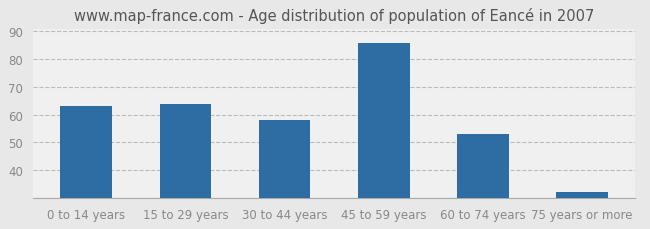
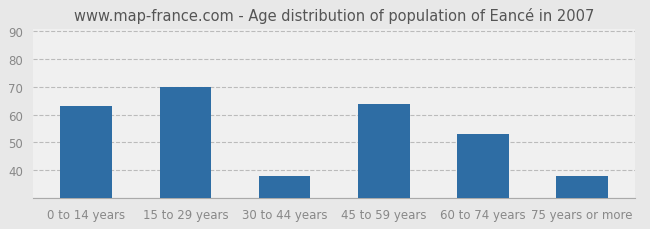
15 to 29 years: 64 -> 70
30 to 44 years: 58 -> 38
45 to 59 years: 86 -> 64
75 years or more: 32 -> 38
